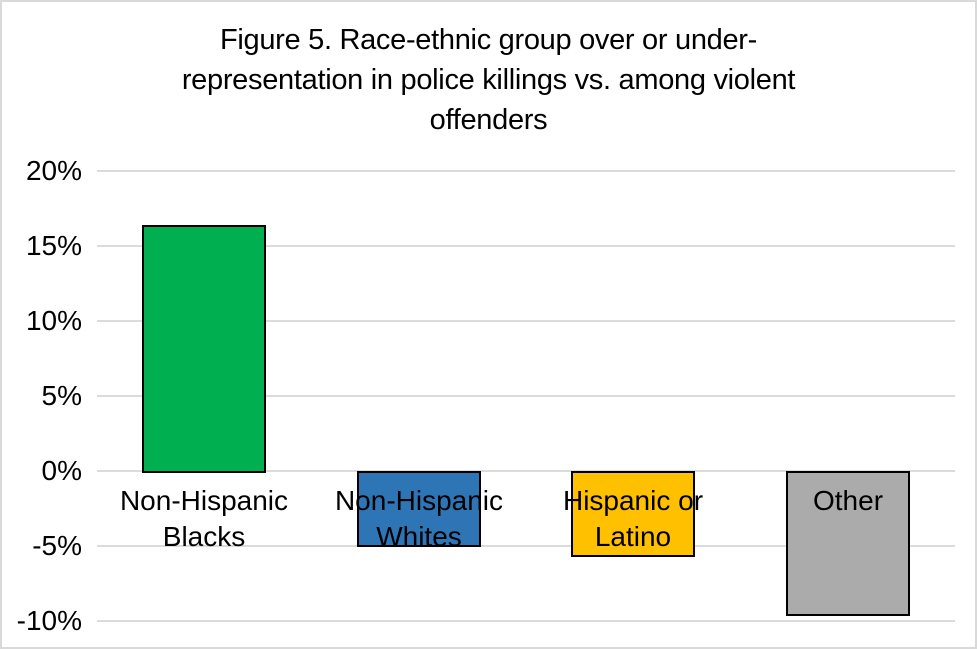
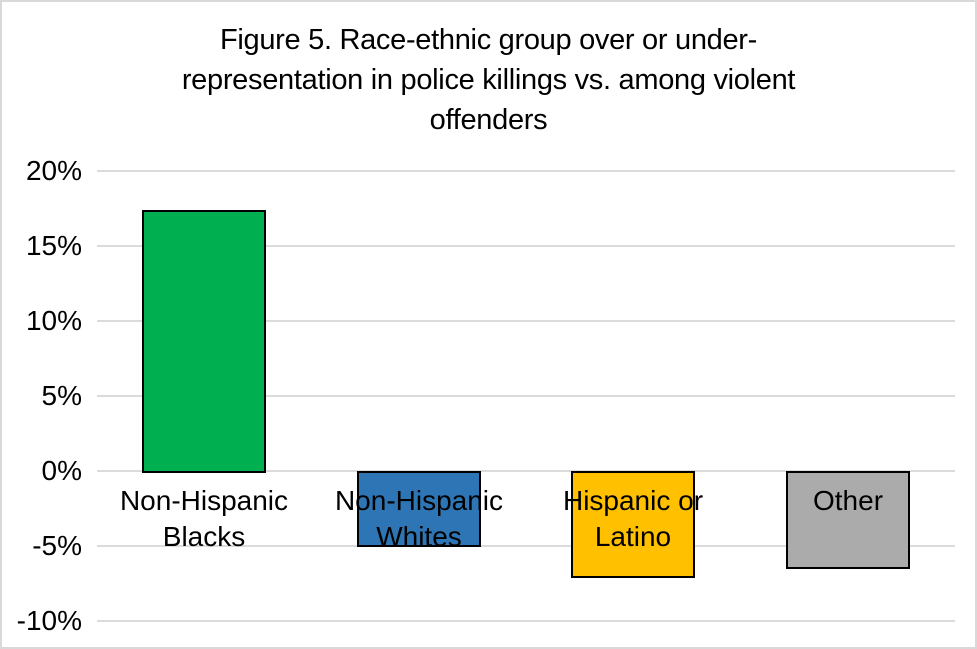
Non-Hispanic Blacks: 16.4% -> 17.4%
Hispanic or Latino: -5.6% -> -7.0%
Other: -9.5% -> -6.4%
